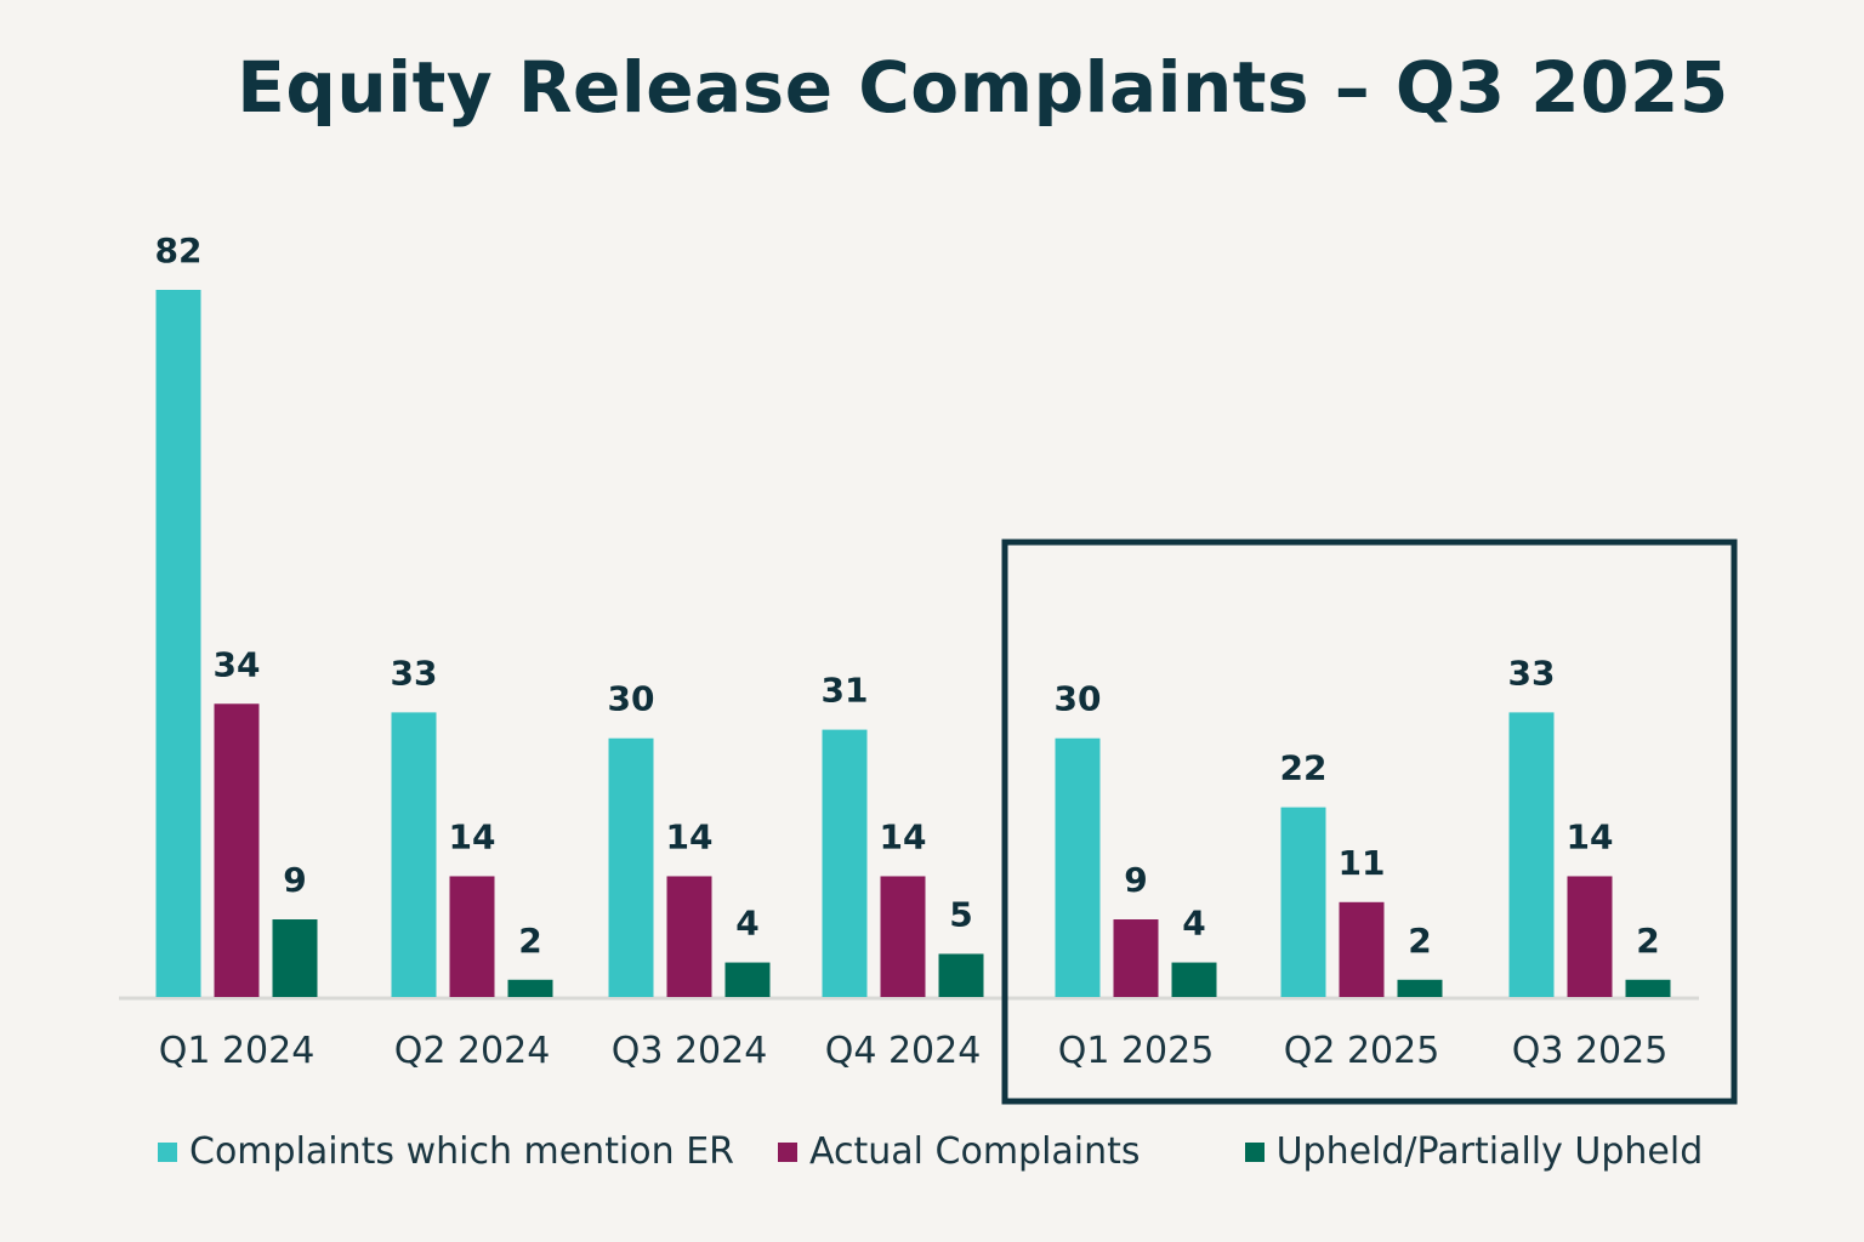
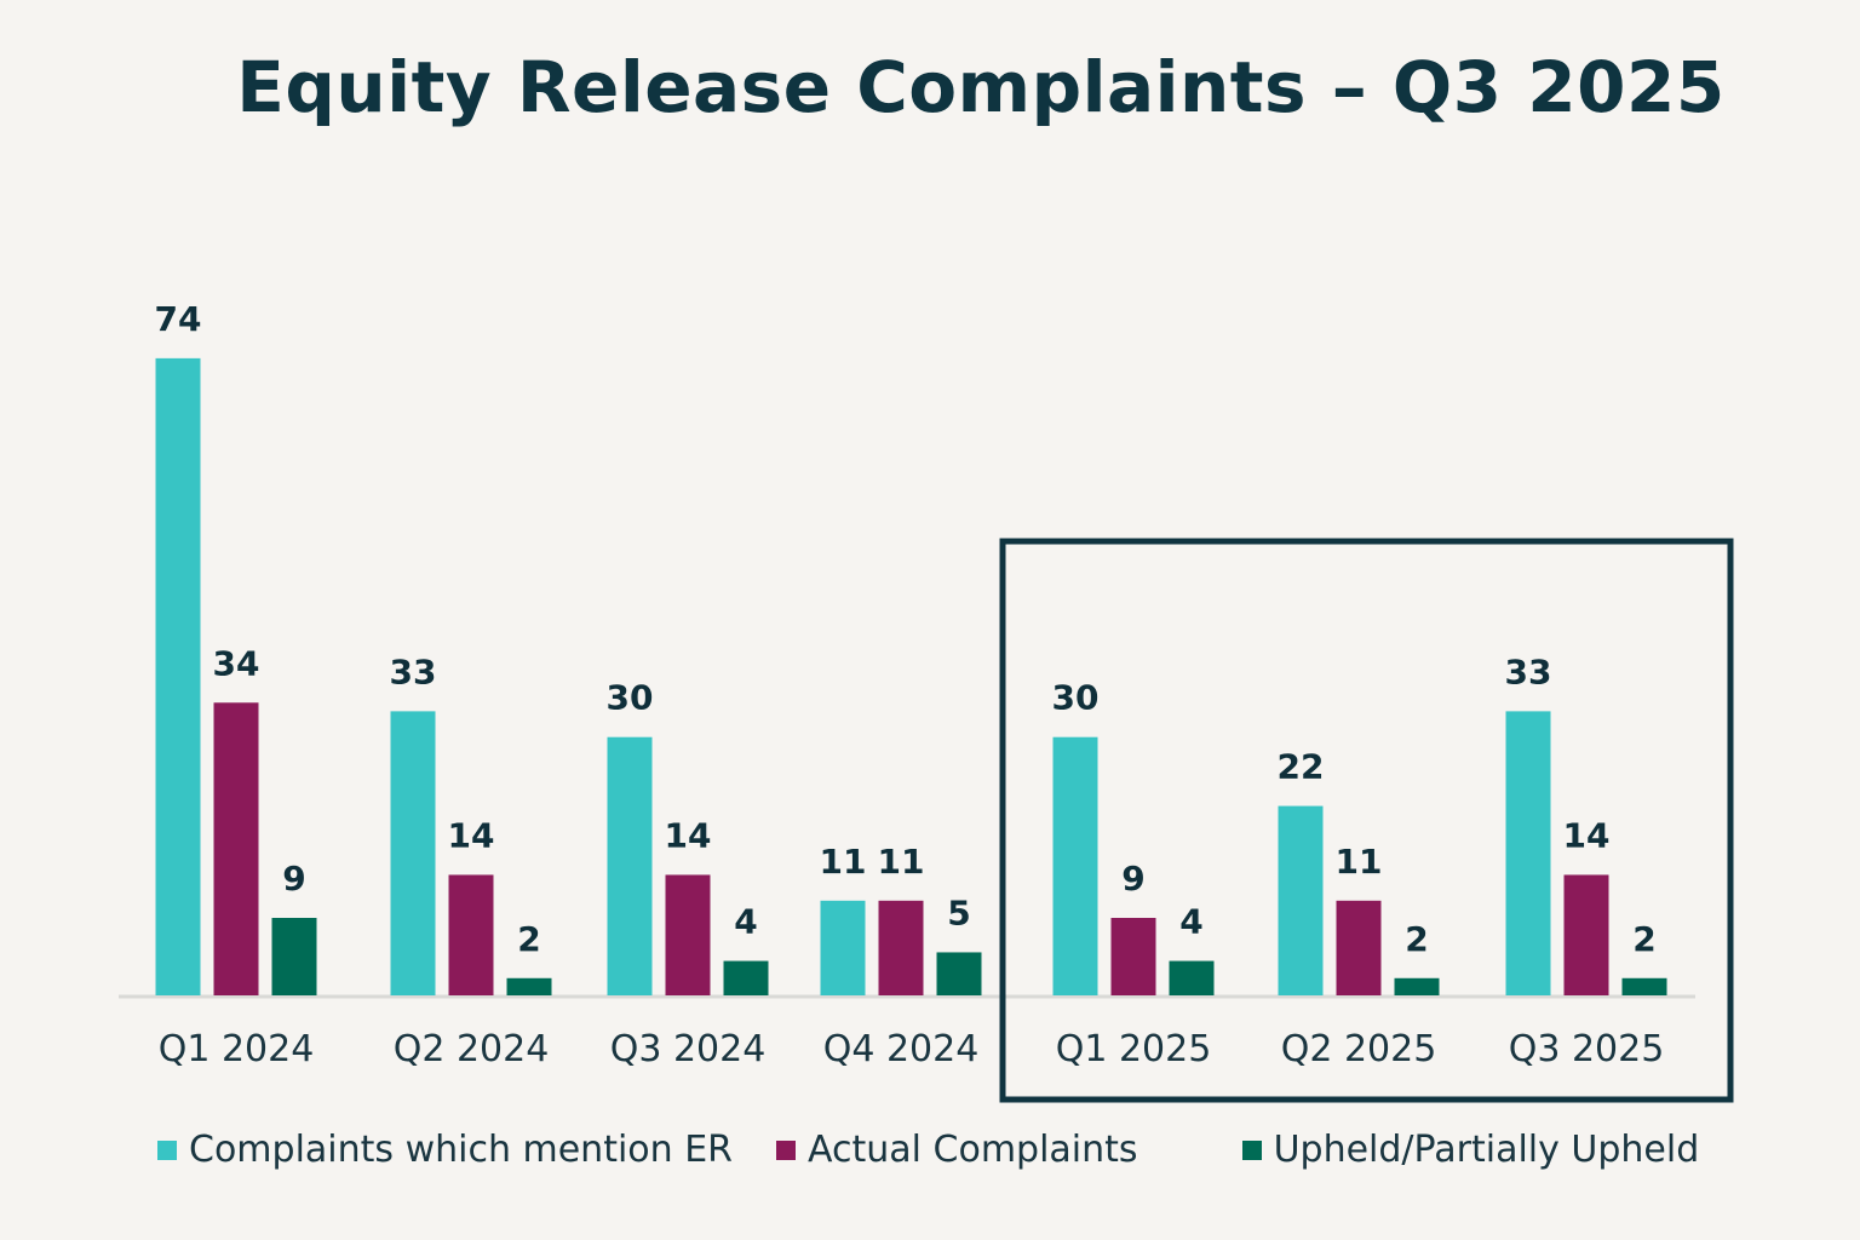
Complaints which mention ER/Q1 2024: 82 -> 74
Complaints which mention ER/Q4 2024: 31 -> 11
Actual Complaints/Q4 2024: 14 -> 11
